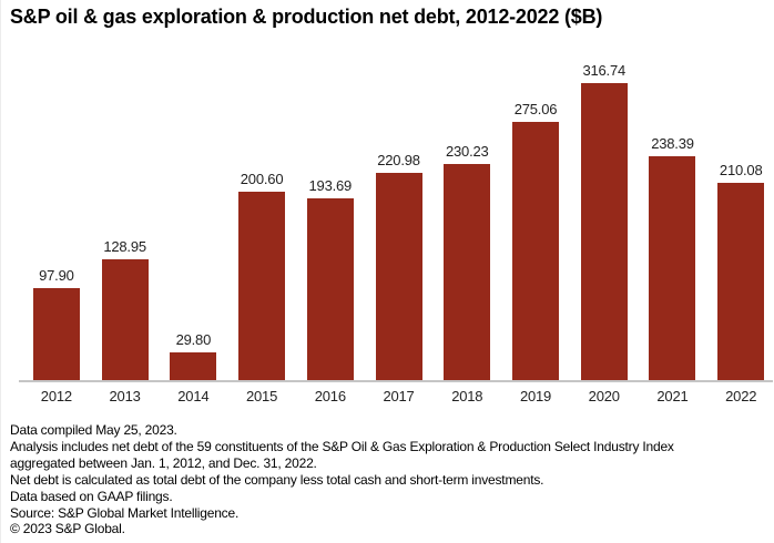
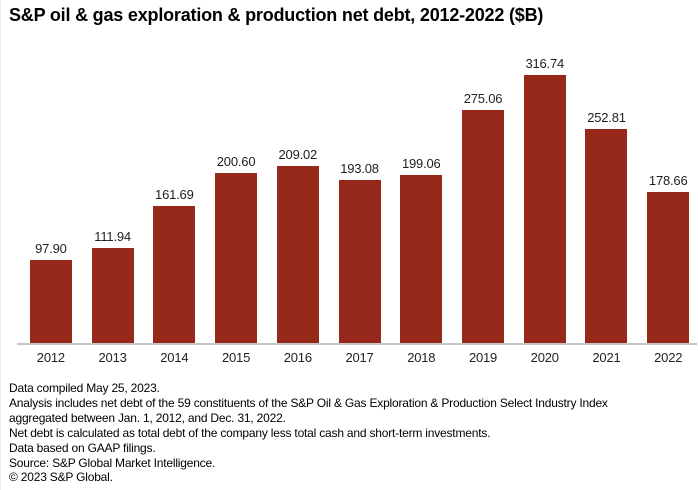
2013: 128.95 -> 111.94
2014: 29.80 -> 161.69
2016: 193.69 -> 209.02
2017: 220.98 -> 193.08
2018: 230.23 -> 199.06
2021: 238.39 -> 252.81
2022: 210.08 -> 178.66
